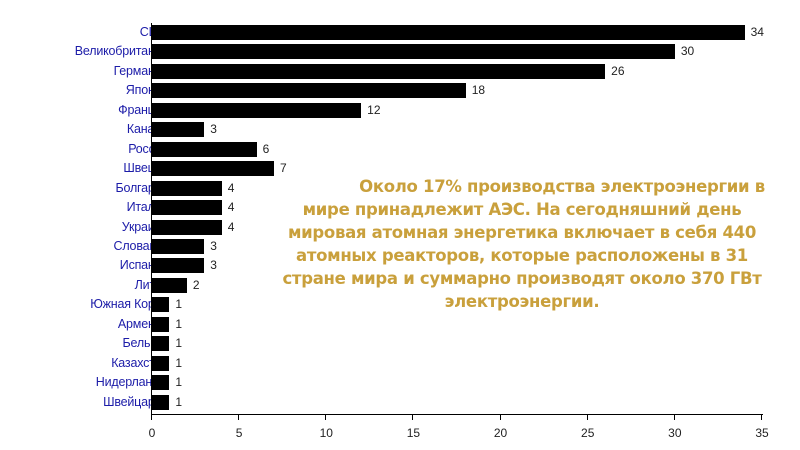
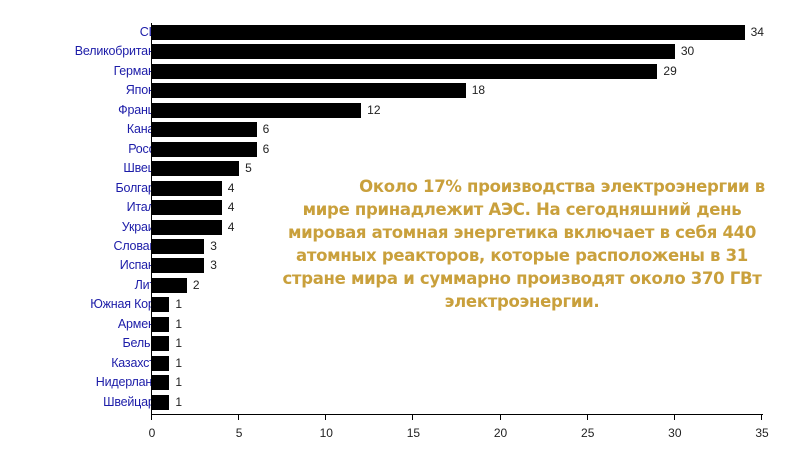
Германия: 26 -> 29
Канада: 3 -> 6
Швеция: 7 -> 5
